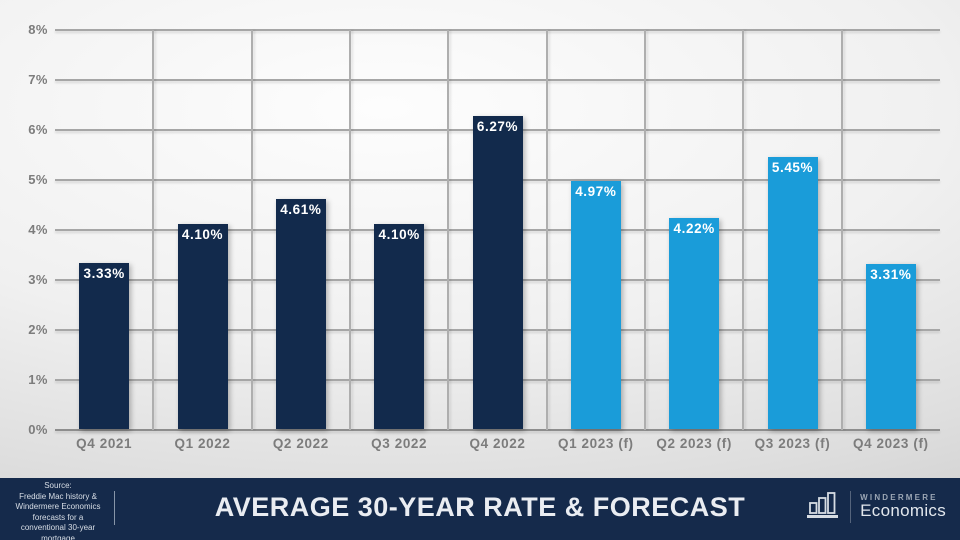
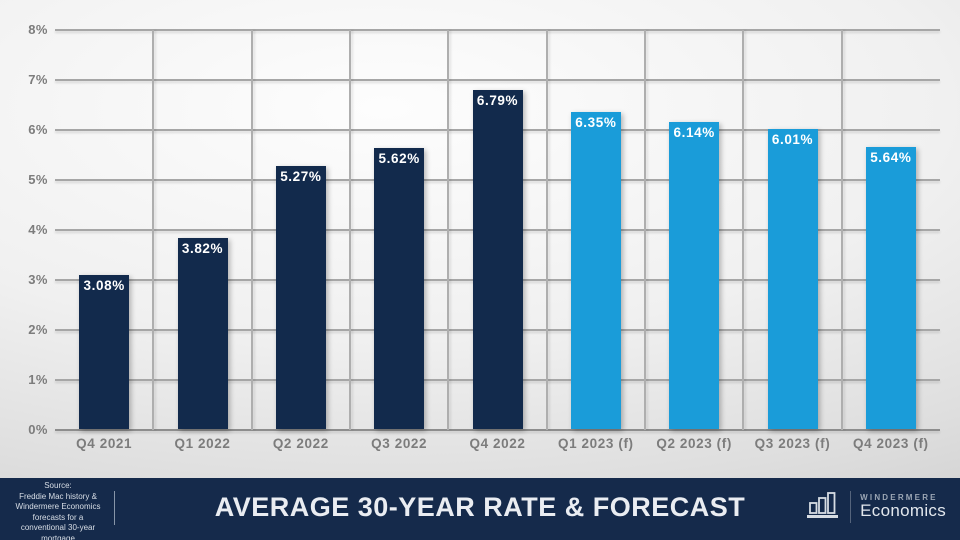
Q4 2021: 3.33% -> 3.08%
Q1 2022: 4.10% -> 3.82%
Q2 2022: 4.61% -> 5.27%
Q3 2022: 4.10% -> 5.62%
Q4 2022: 6.27% -> 6.79%
Q1 2023 (f): 4.97% -> 6.35%
Q2 2023 (f): 4.22% -> 6.14%
Q3 2023 (f): 5.45% -> 6.01%
Q4 2023 (f): 3.31% -> 5.64%
